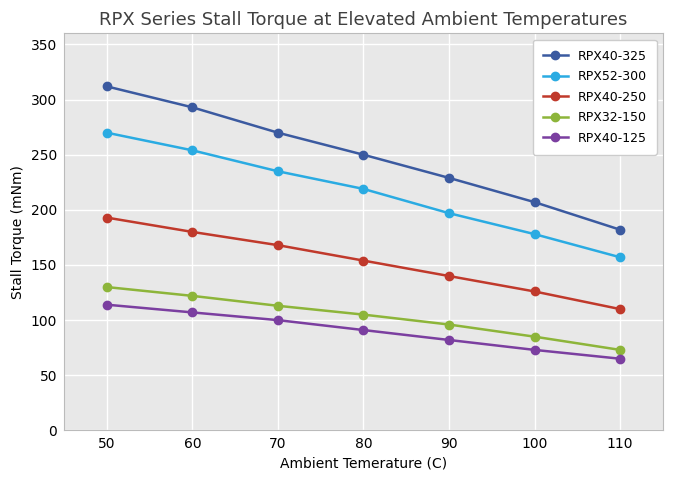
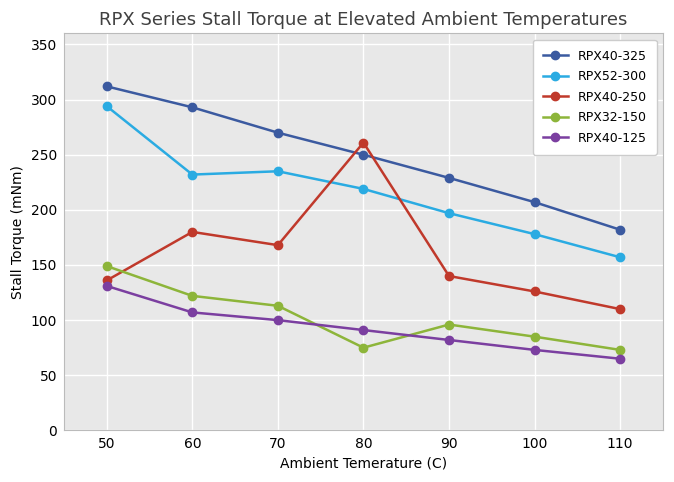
RPX52-300/50: 270 -> 294
RPX40-250/50: 193 -> 136
RPX32-150/50: 130 -> 149
RPX40-125/50: 114 -> 131
RPX52-300/60: 254 -> 232
RPX40-250/80: 154 -> 261
RPX32-150/80: 105 -> 75
